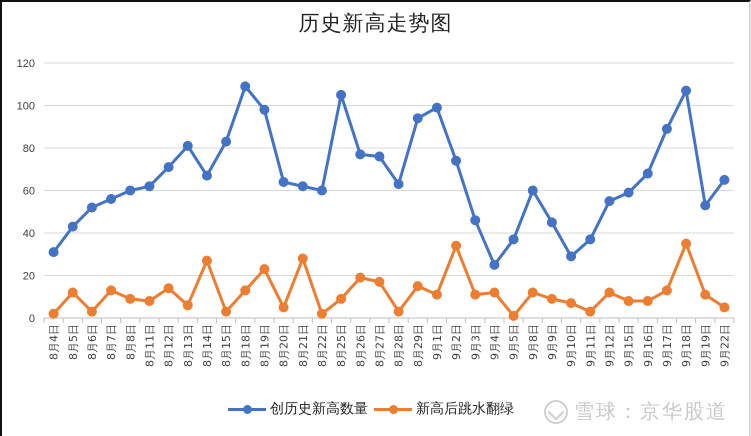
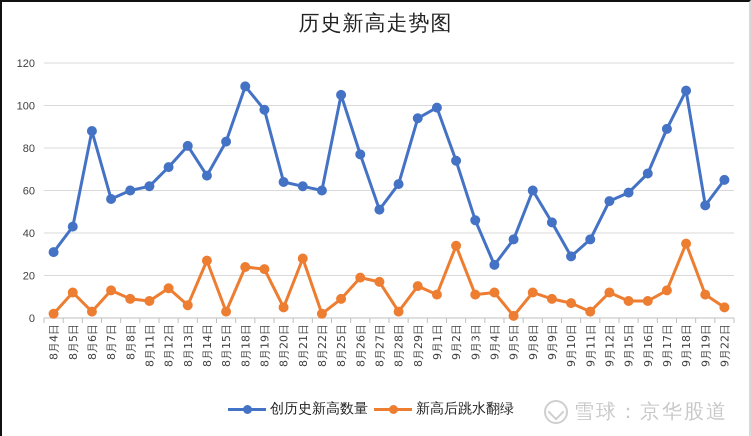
创历史新高数量/8月6日: 52 -> 88
新高后跳水翻绿/8月18日: 13 -> 24
创历史新高数量/8月27日: 76 -> 51
